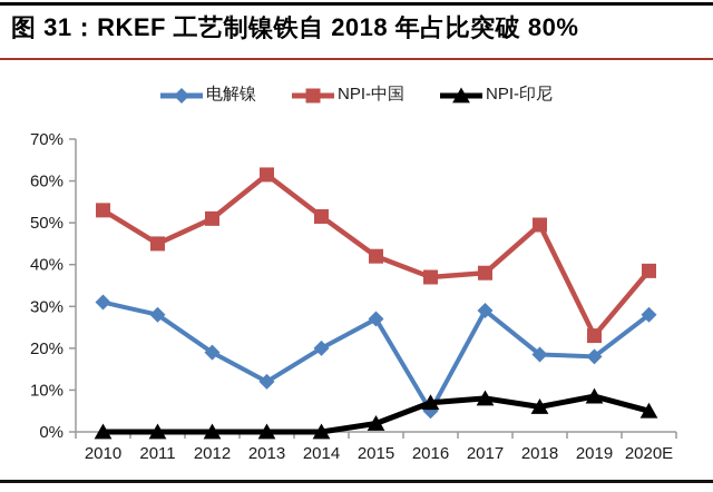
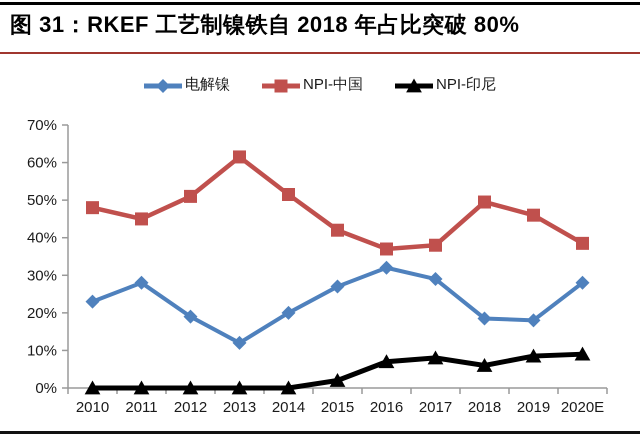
电解镍/2010: 31% -> 23%
NPI-中国/2010: 53% -> 48%
电解镍/2016: 5% -> 32%
NPI-中国/2019: 23% -> 46%
NPI-印尼/2020E: 5% -> 9%
